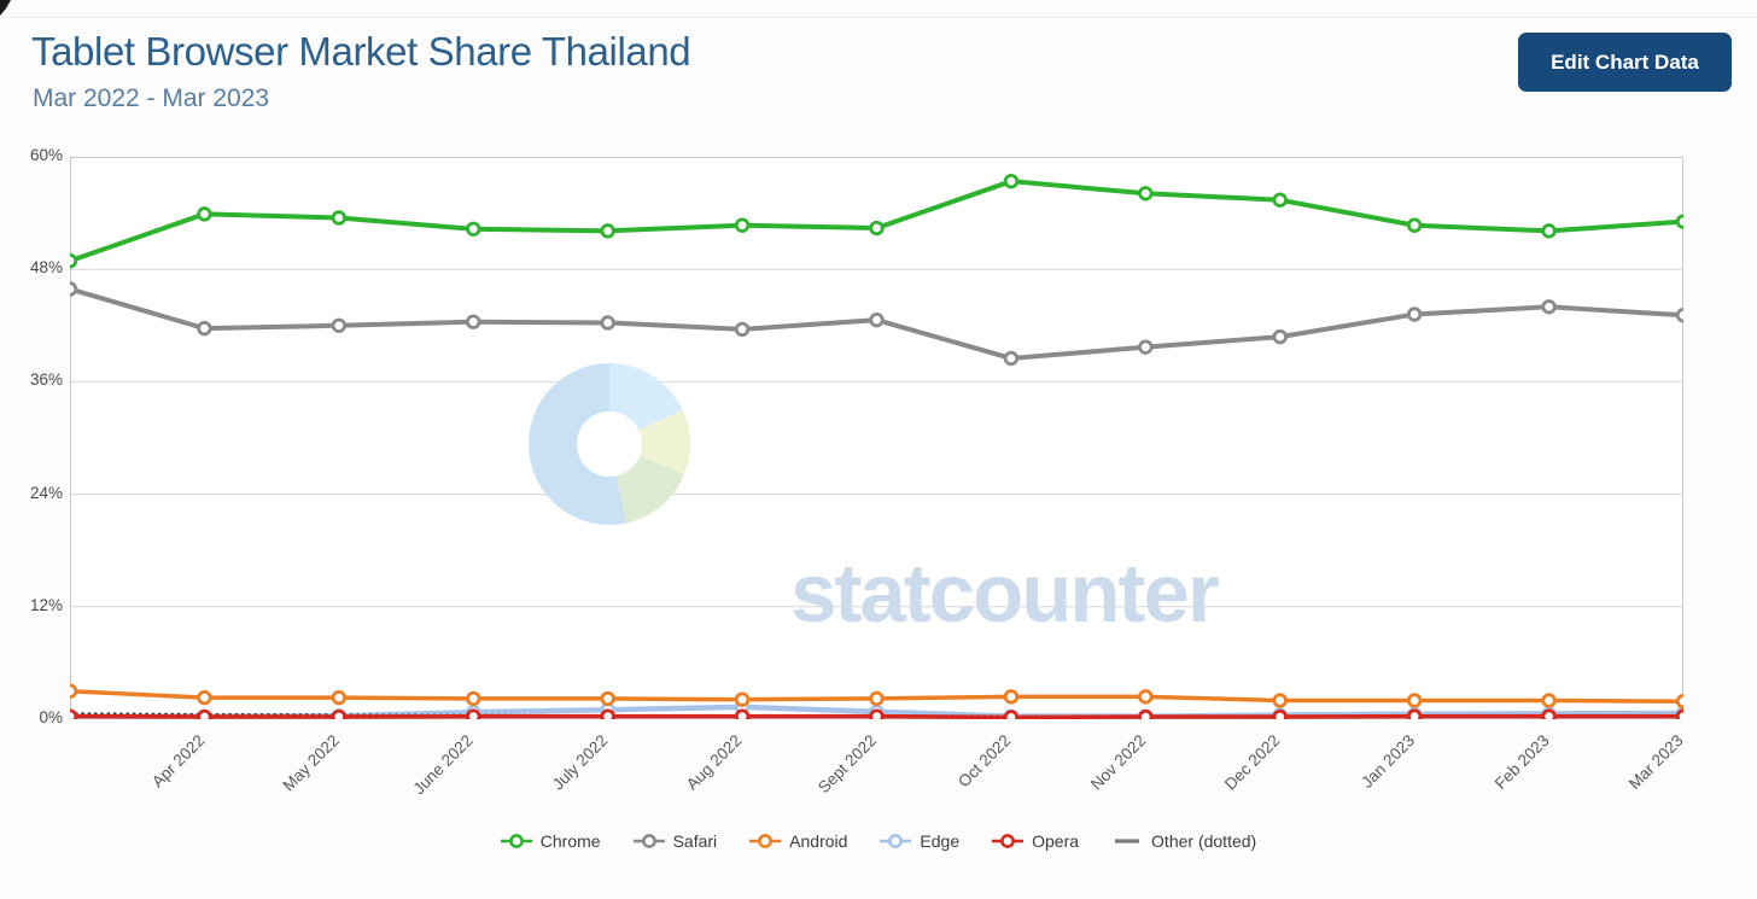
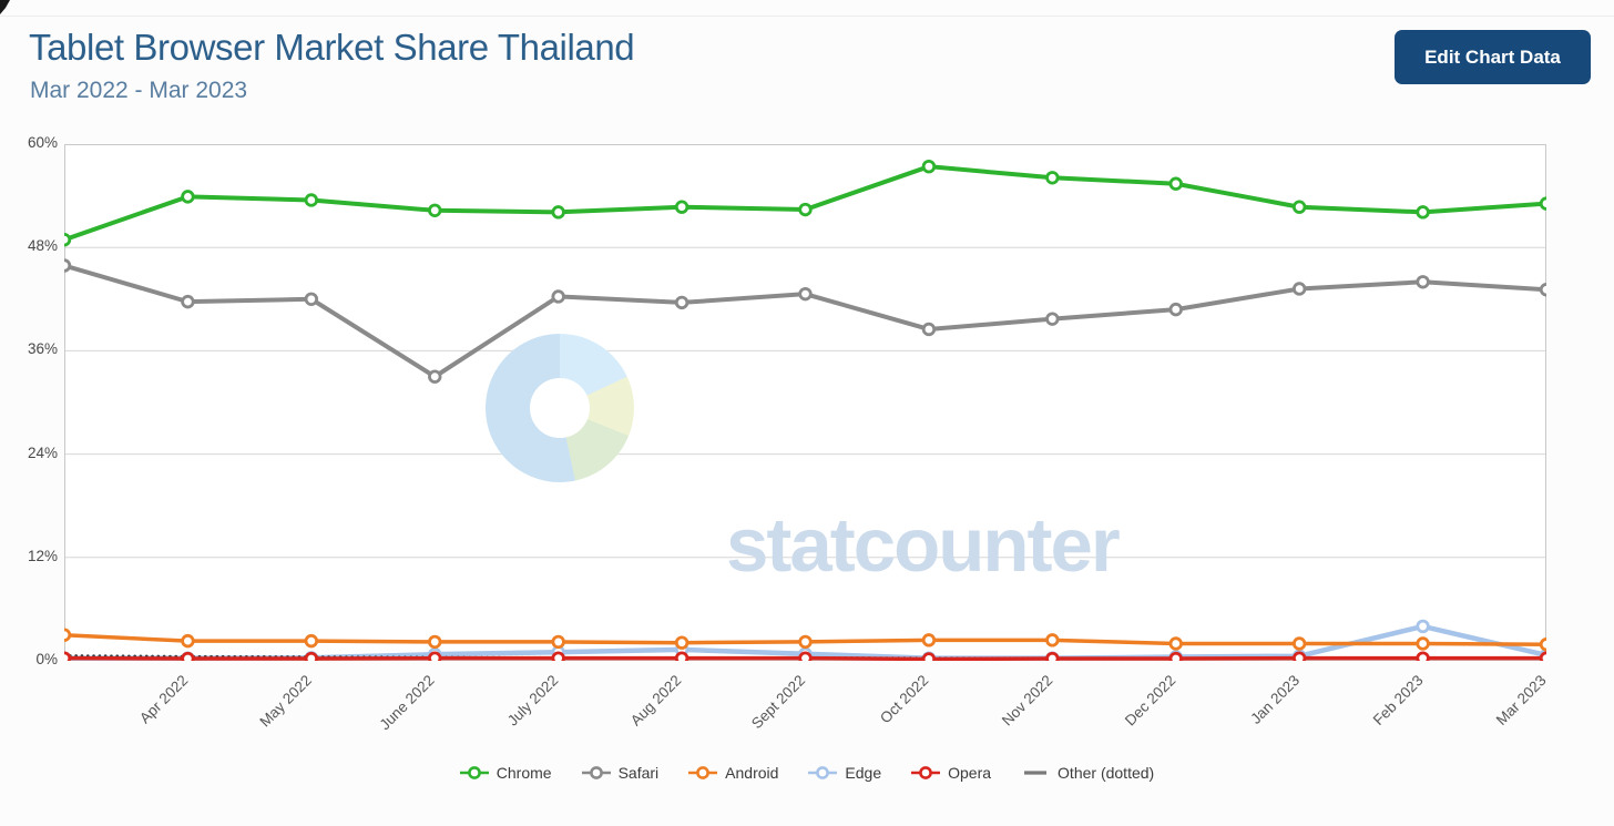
Safari/June 2022: 42% -> 33%
Edge/Feb 2023: 1% -> 4%
